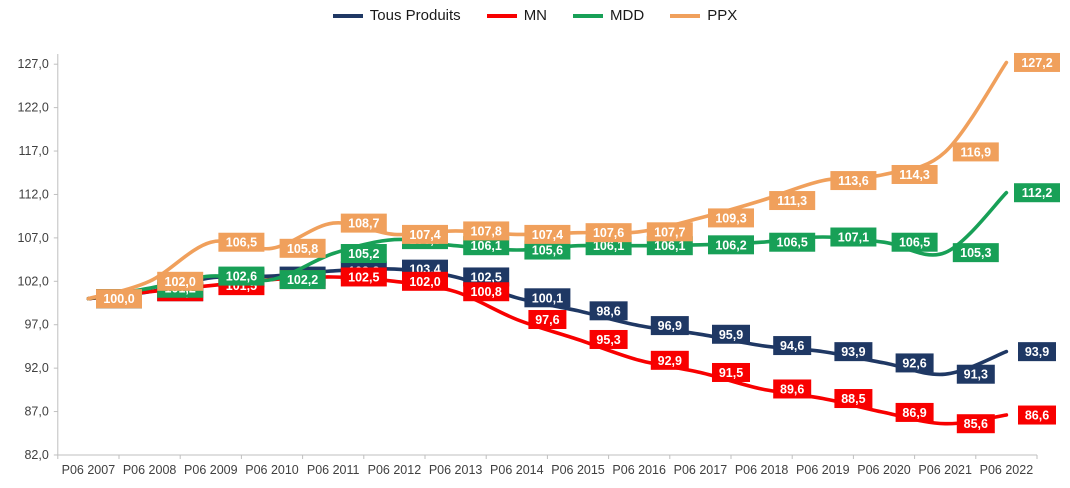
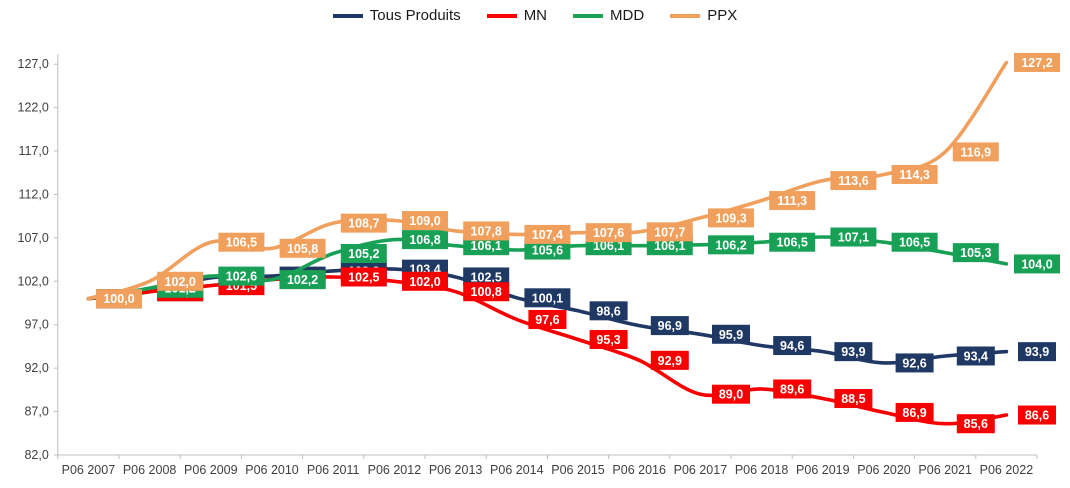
PPX/P06 2012: 107,4 -> 109,0
MN/P06 2017: 91,5 -> 89,0
Tous Produits/P06 2021: 91,3 -> 93,4
MDD/P06 2022: 112,2 -> 104,0
